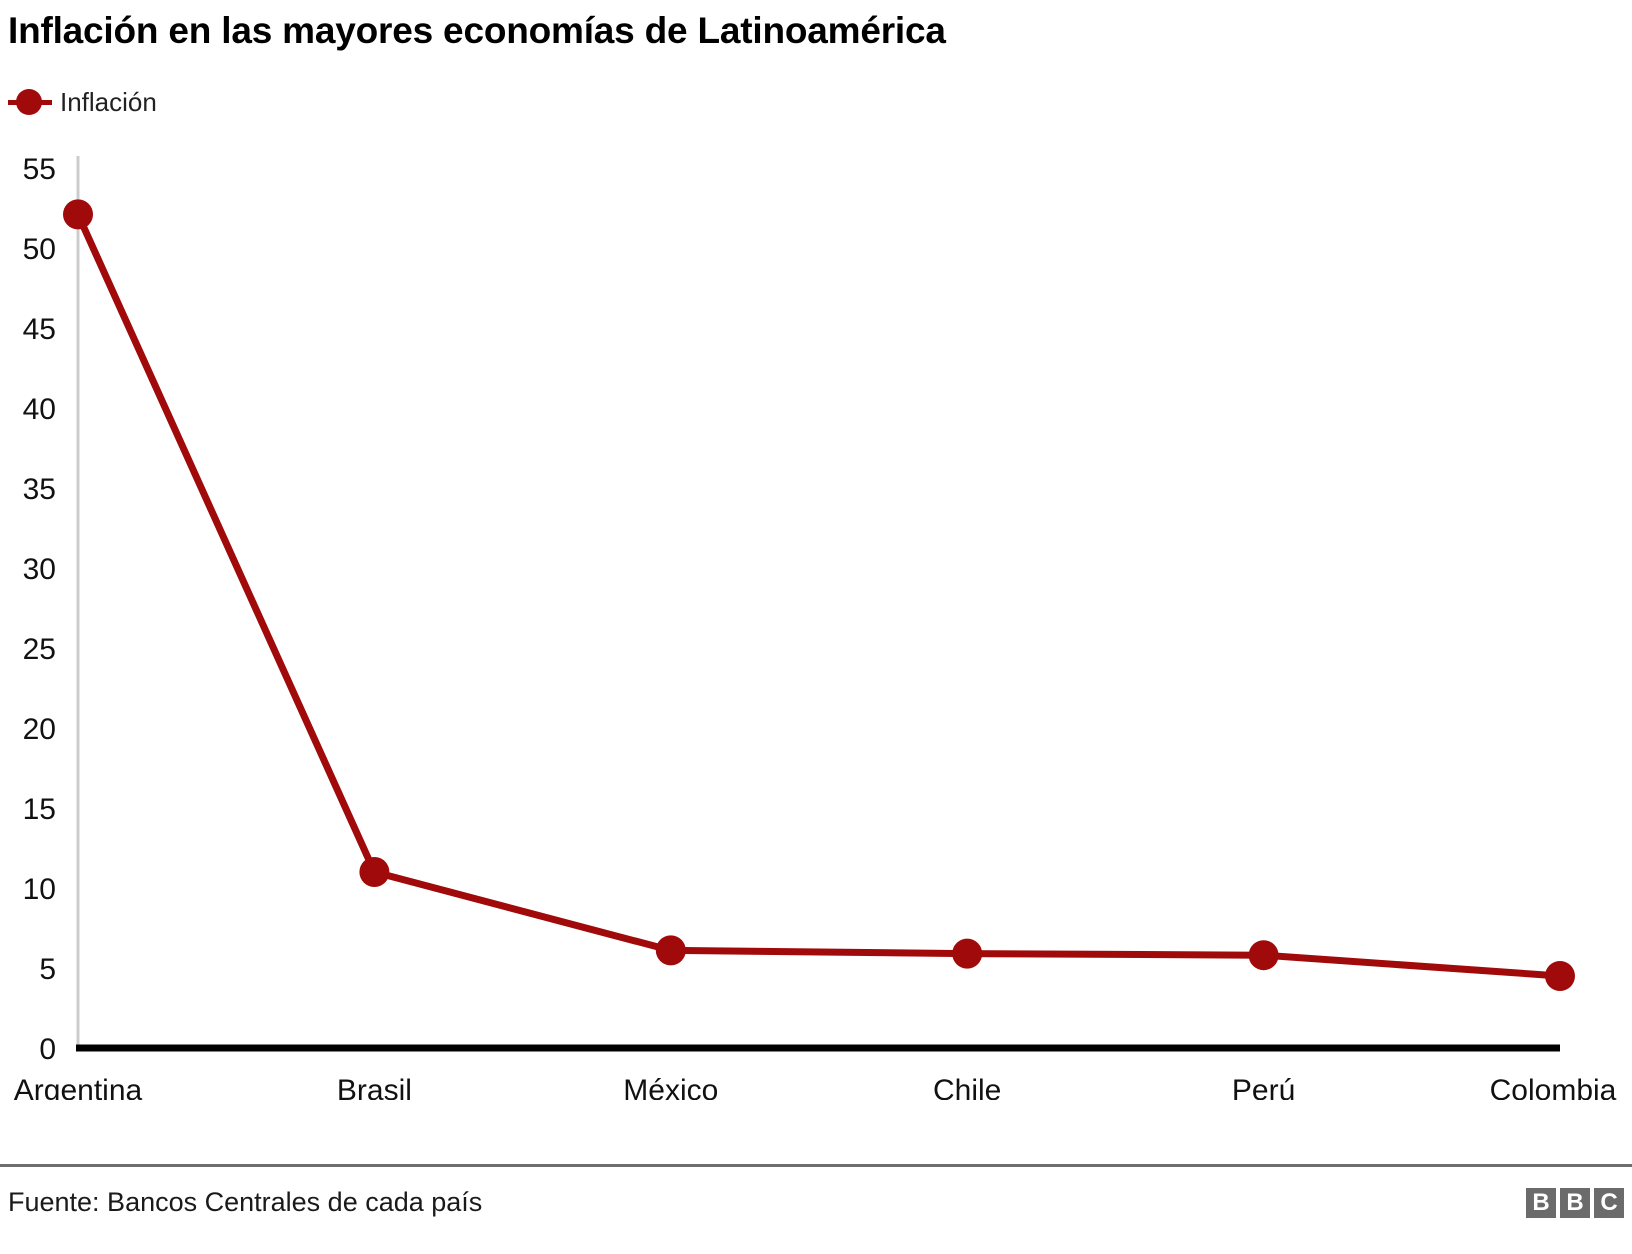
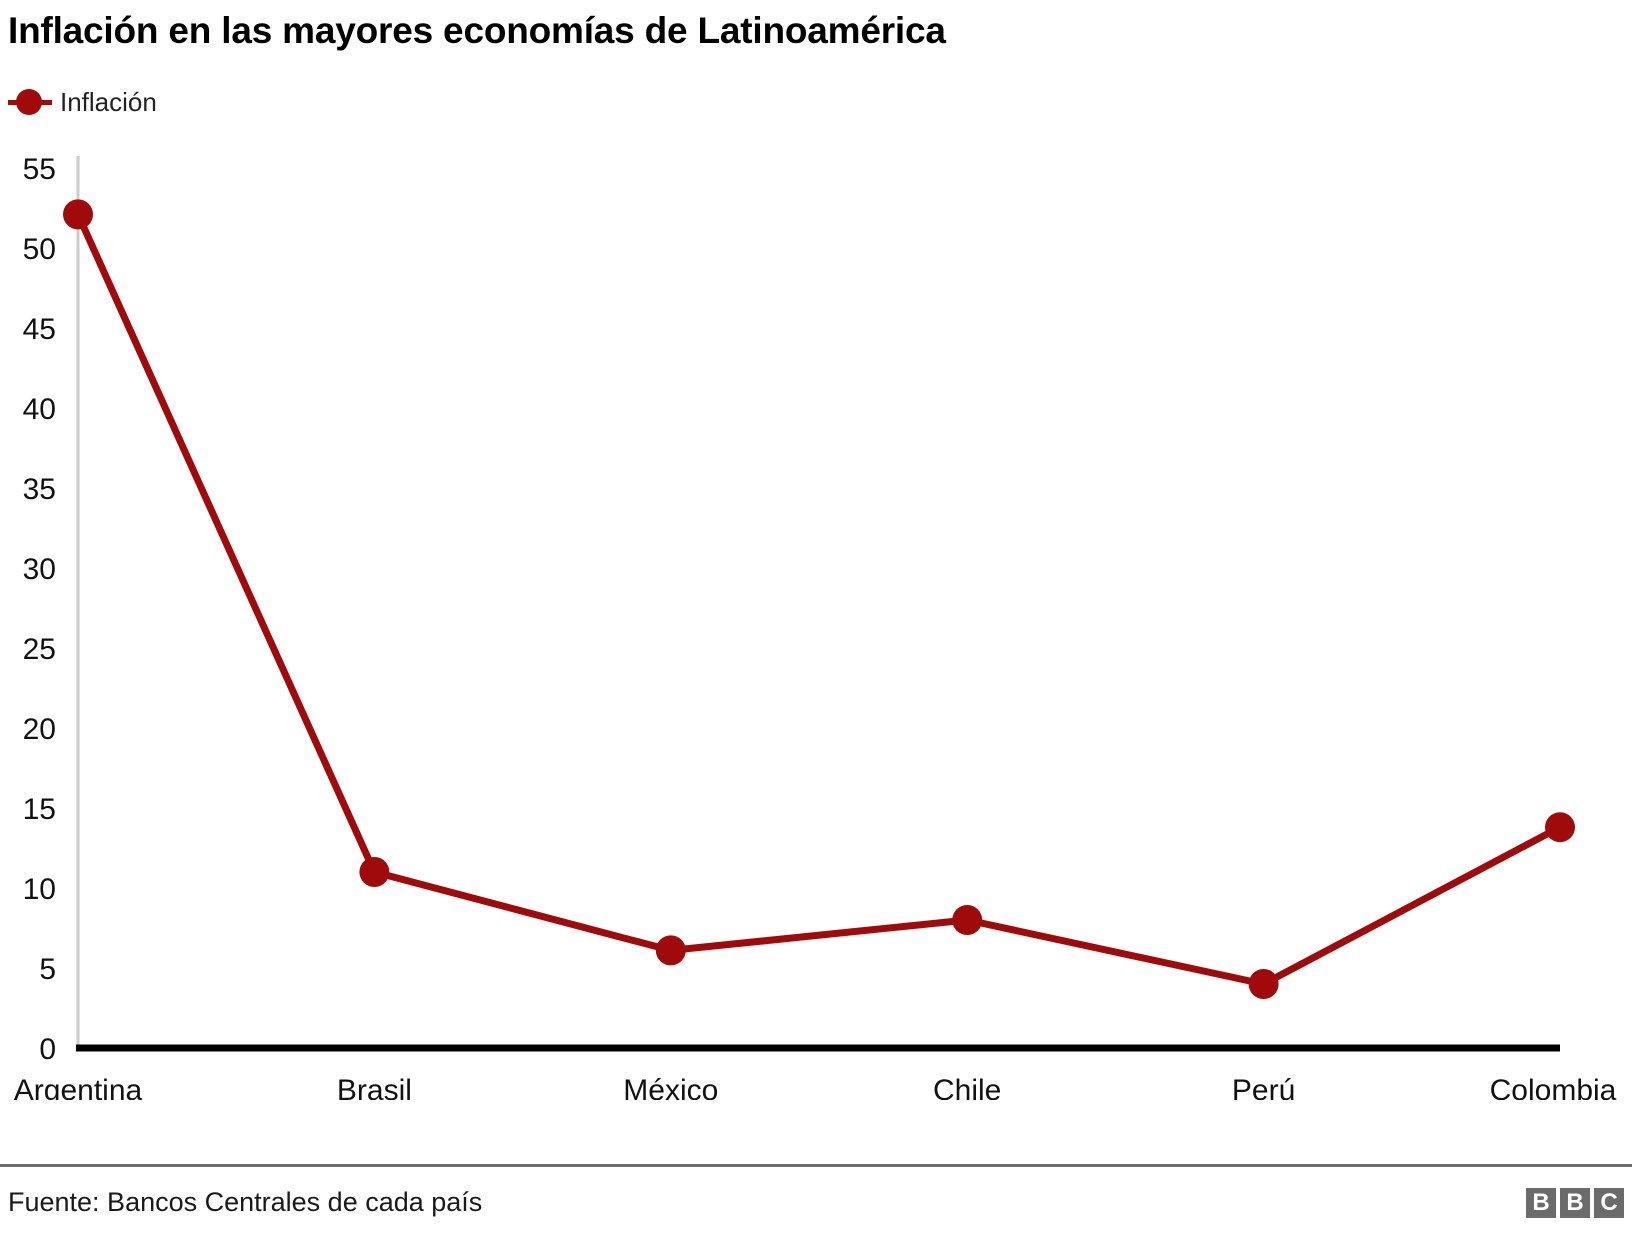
Chile: 5.9 -> 8.0
Perú: 5.8 -> 4.0
Colombia: 4.5 -> 13.8
